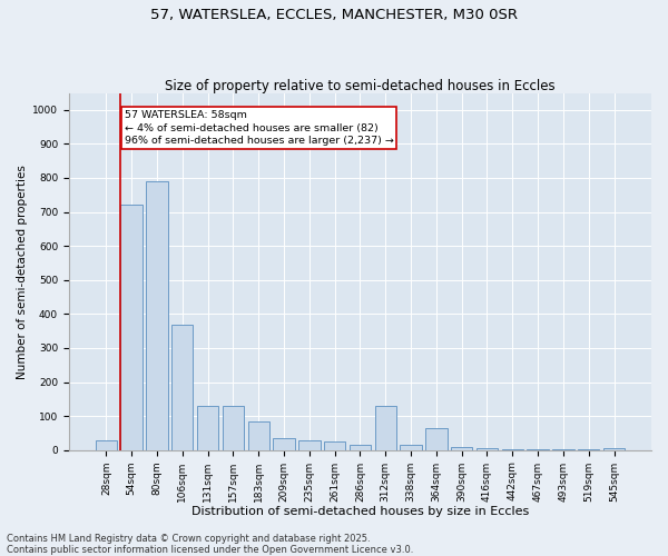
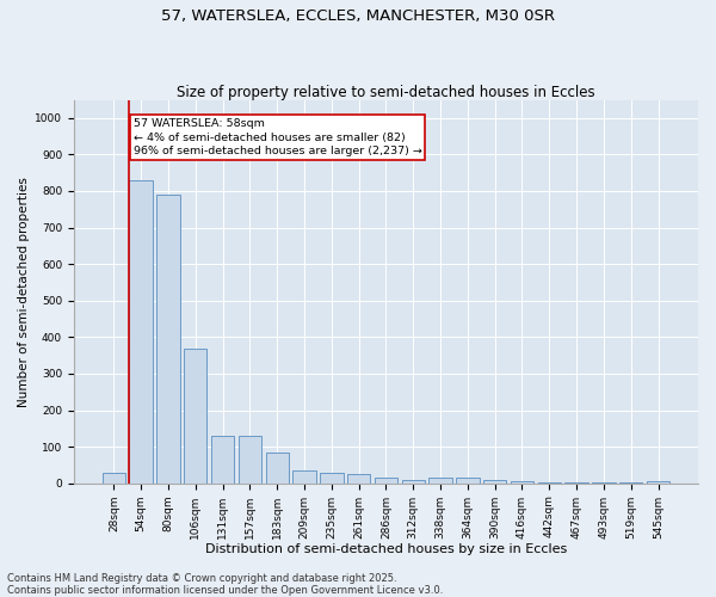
54sqm: 720 -> 830
312sqm: 130 -> 10
364sqm: 65 -> 15
